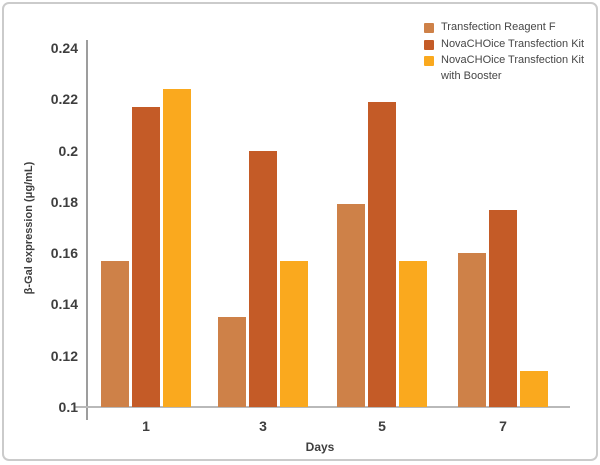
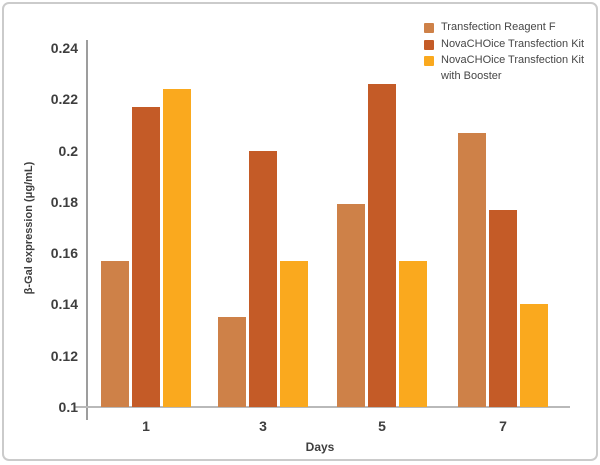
NovaCHOice Transfection Kit/5: 0.219 -> 0.226
Transfection Reagent F/7: 0.160 -> 0.207
NovaCHOice Transfection Kit with Booster/7: 0.114 -> 0.140
